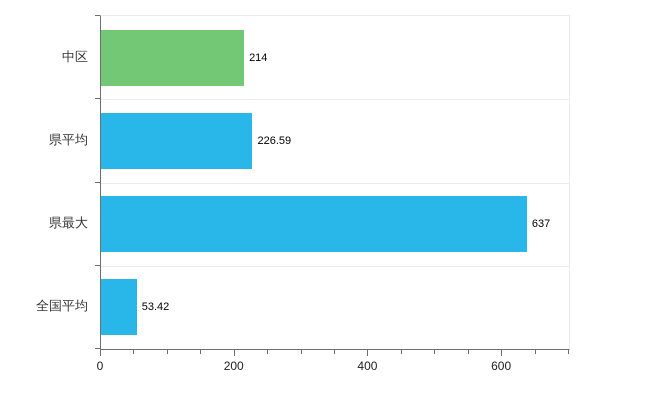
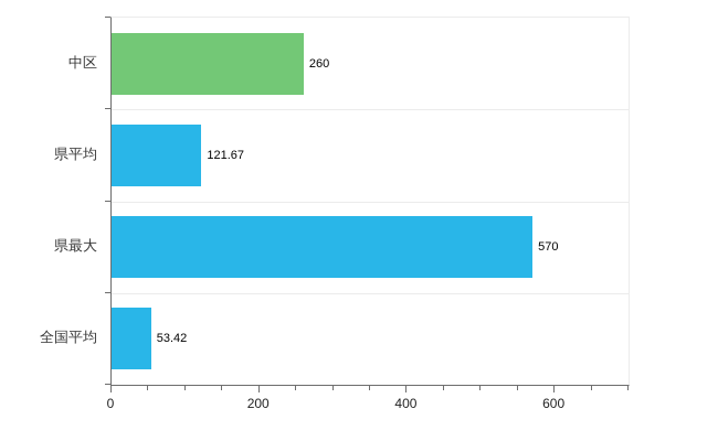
中区: 214 -> 260
県平均: 226.59 -> 121.67
県最大: 637 -> 570
